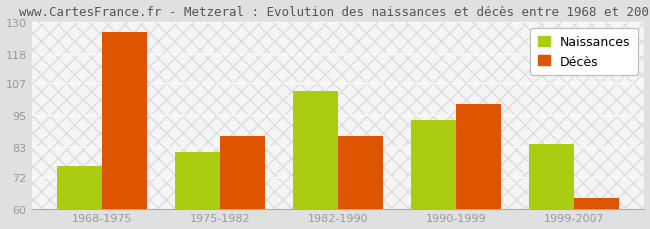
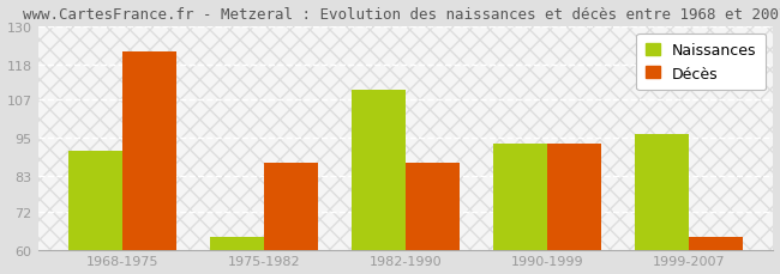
Naissances/1968-1975: 76 -> 91
Décès/1968-1975: 126 -> 122
Naissances/1975-1982: 81 -> 64
Naissances/1982-1990: 104 -> 110
Décès/1990-1999: 99 -> 93
Naissances/1999-2007: 84 -> 96
